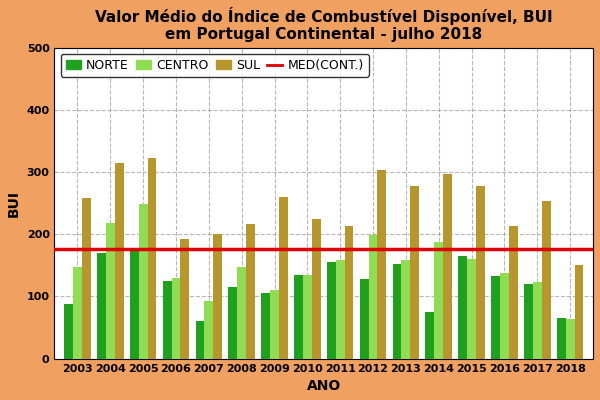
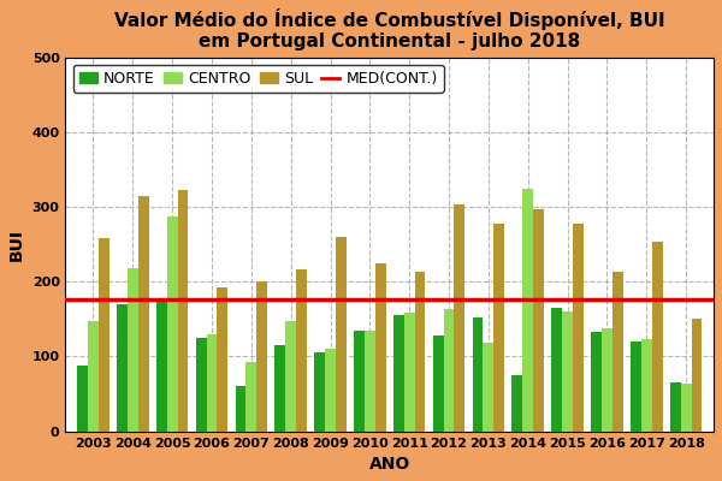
CENTRO/2005: 248 -> 288
CENTRO/2012: 198 -> 164
CENTRO/2013: 158 -> 118
CENTRO/2014: 187 -> 324
